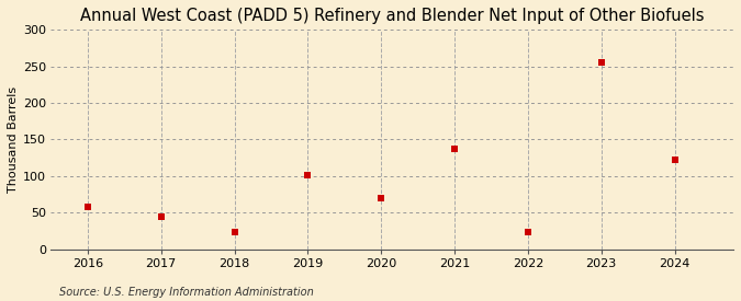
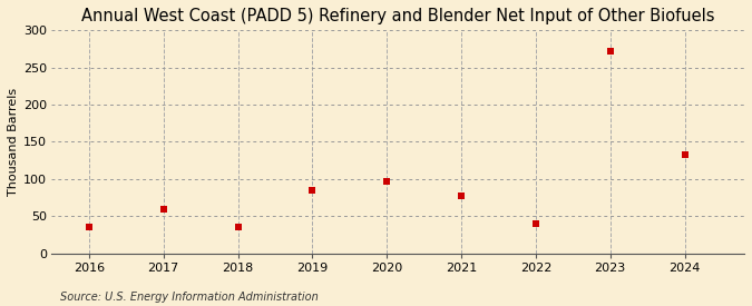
2016: 58 -> 35
2017: 44 -> 60
2018: 24 -> 35
2019: 102 -> 85
2020: 70 -> 97
2021: 138 -> 78
2022: 24 -> 40
2023: 256 -> 272
2024: 122 -> 133
